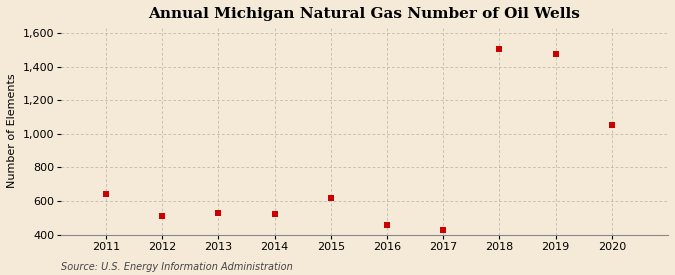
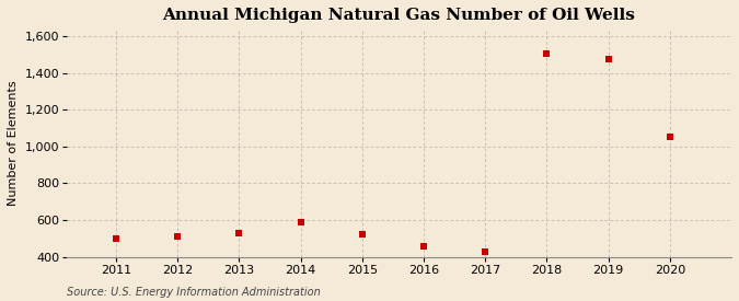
2011: 640 -> 500
2014: 520 -> 590
2015: 620 -> 520
